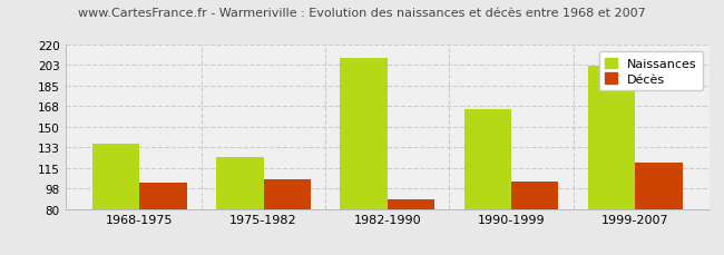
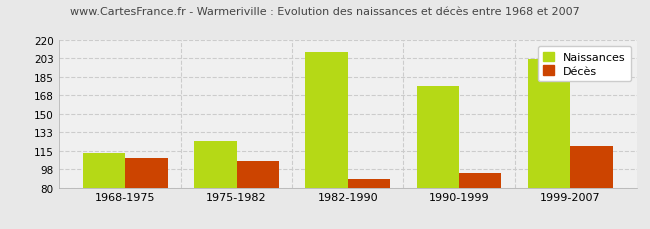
Naissances/1968-1975: 136 -> 113
Décès/1968-1975: 102 -> 108
Naissances/1990-1999: 165 -> 177
Décès/1990-1999: 103 -> 94
